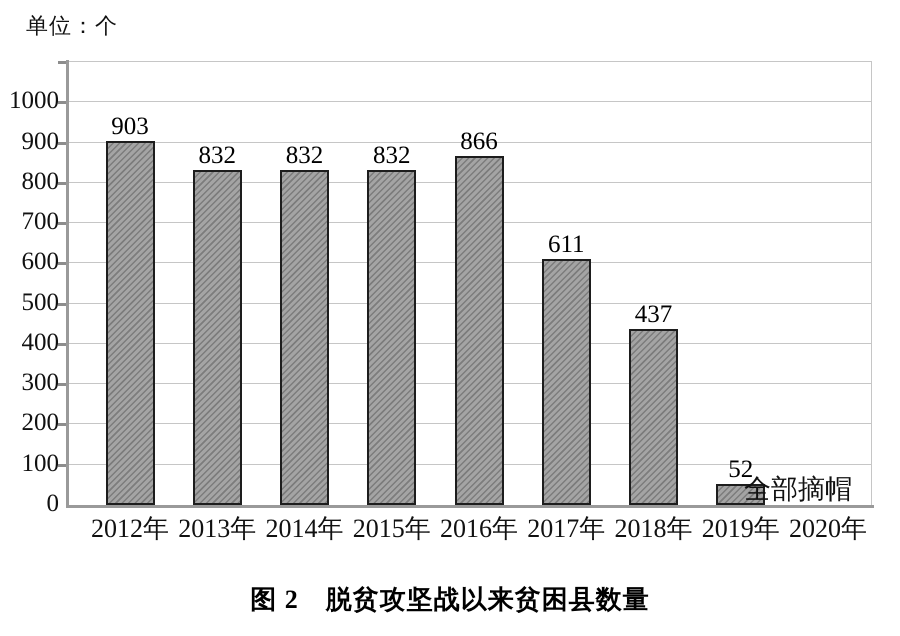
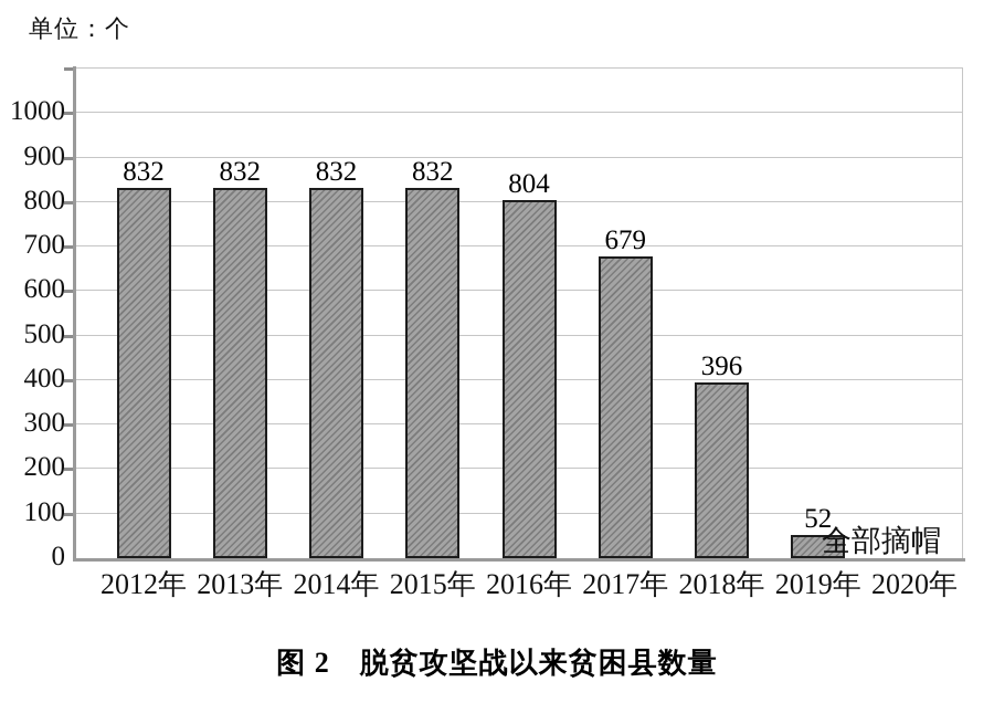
2012年: 903 -> 832
2016年: 866 -> 804
2017年: 611 -> 679
2018年: 437 -> 396
